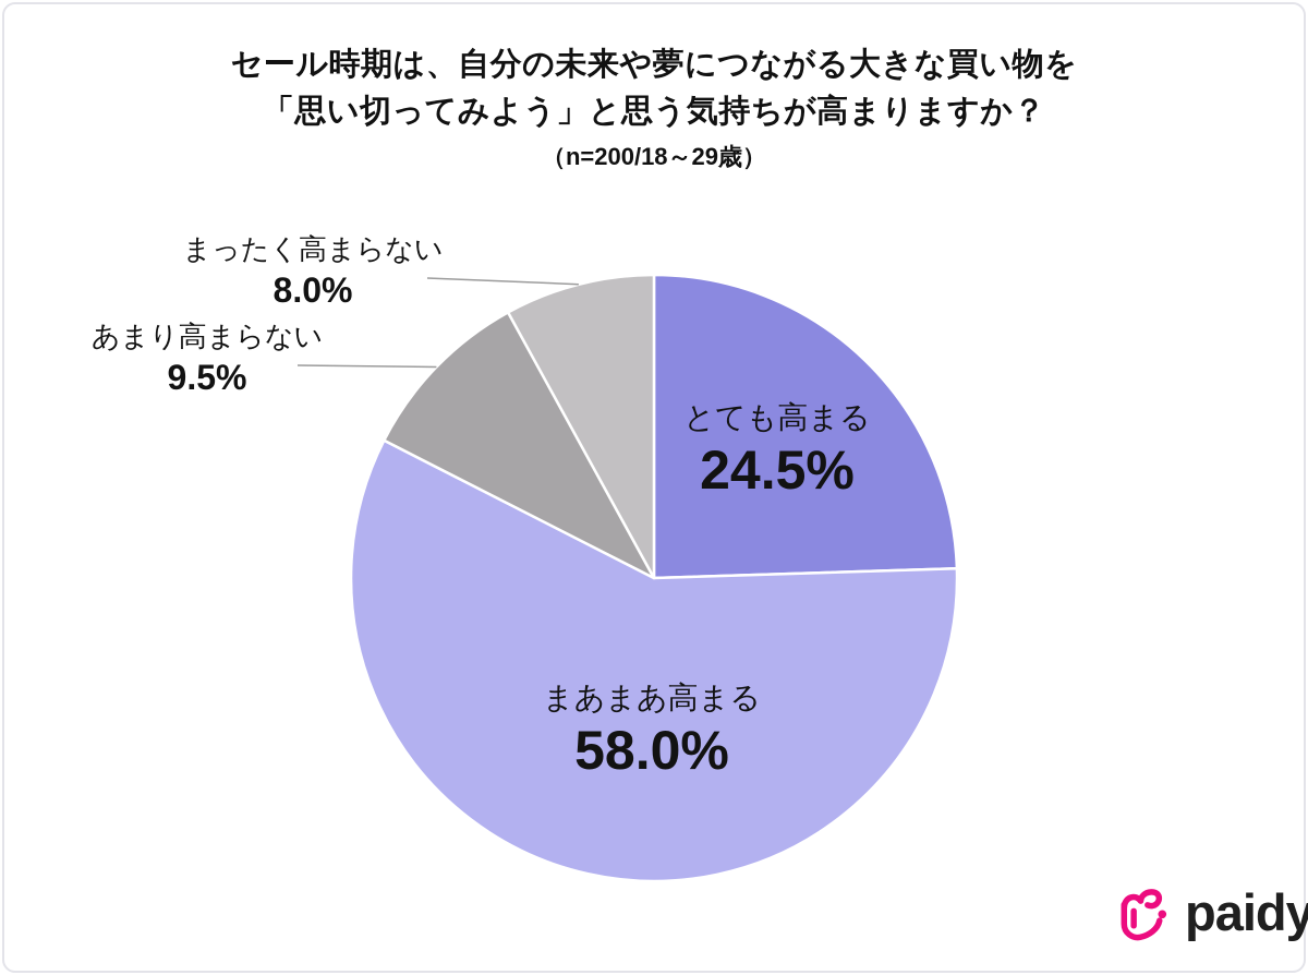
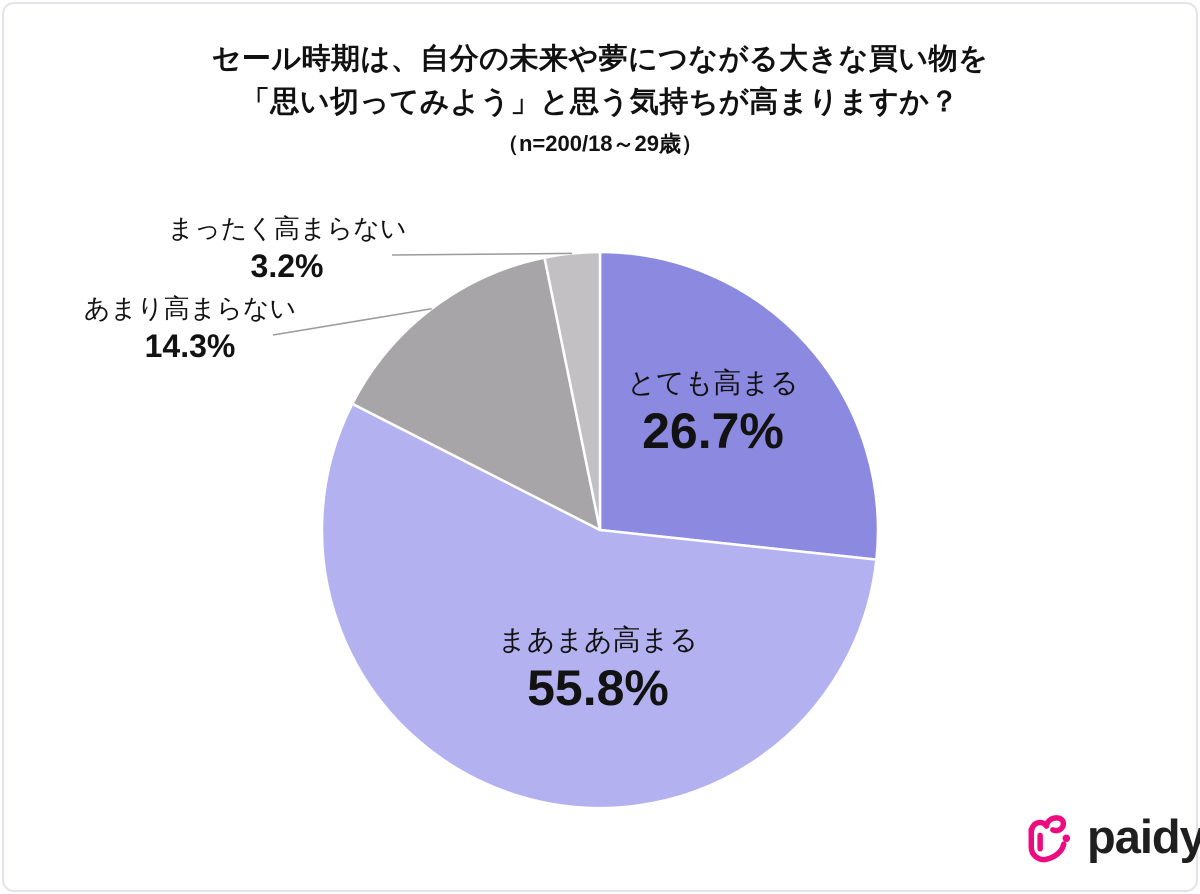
とても高まる: 24.5% -> 26.7%
まあまあ高まる: 58.0% -> 55.8%
あまり高まらない: 9.5% -> 14.3%
まったく高まらない: 8.0% -> 3.2%
